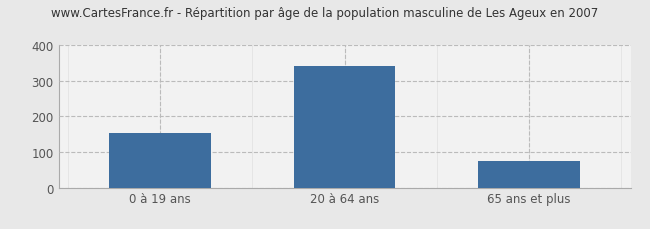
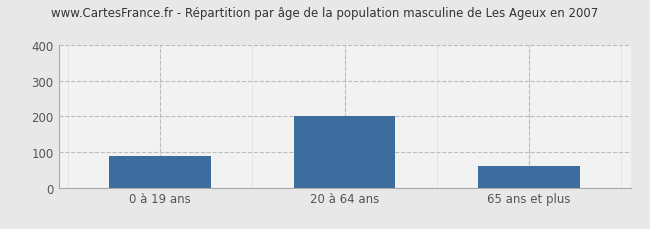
0 à 19 ans: 152 -> 90
20 à 64 ans: 342 -> 200
65 ans et plus: 75 -> 60
